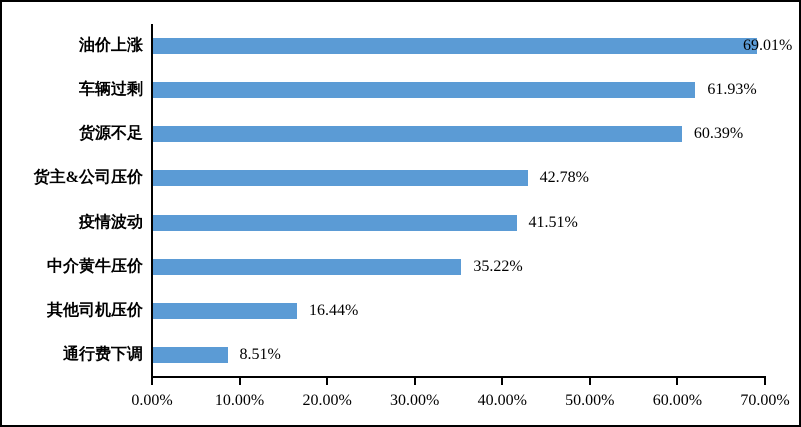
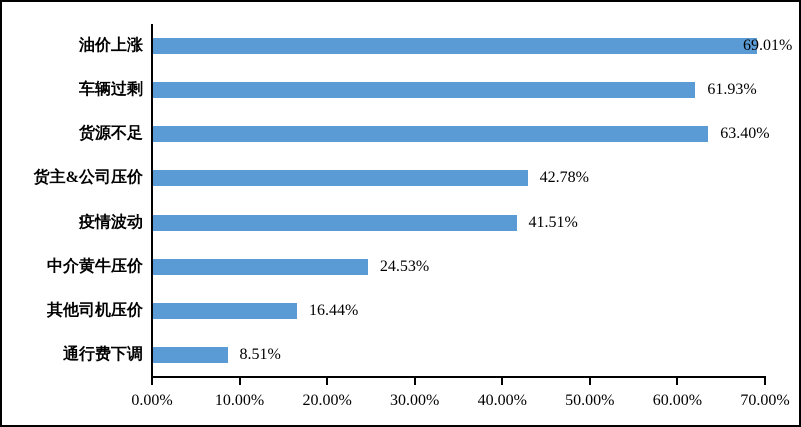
货源不足: 60.39% -> 63.40%
中介黄牛压价: 35.22% -> 24.53%
